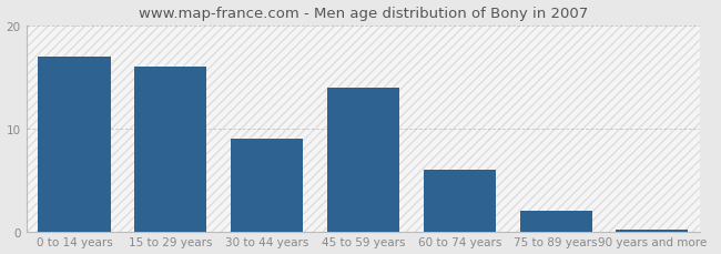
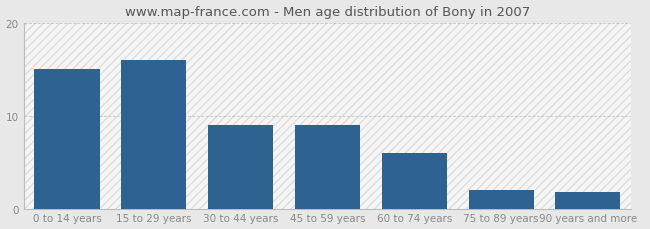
0 to 14 years: 17.0 -> 15.0
45 to 59 years: 14.0 -> 9.0
90 years and more: 0.2 -> 1.8
